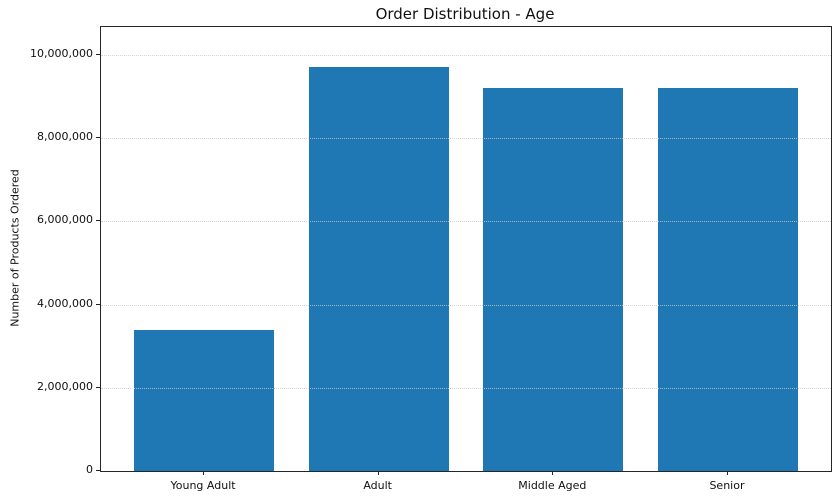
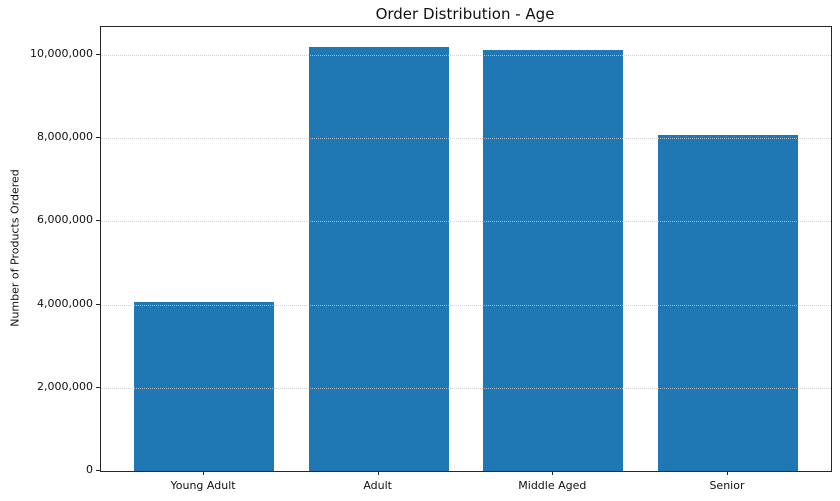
Young Adult: 3400000 -> 4100000
Adult: 9700000 -> 10200000
Middle Aged: 9200000 -> 10100000
Senior: 9200000 -> 8100000
